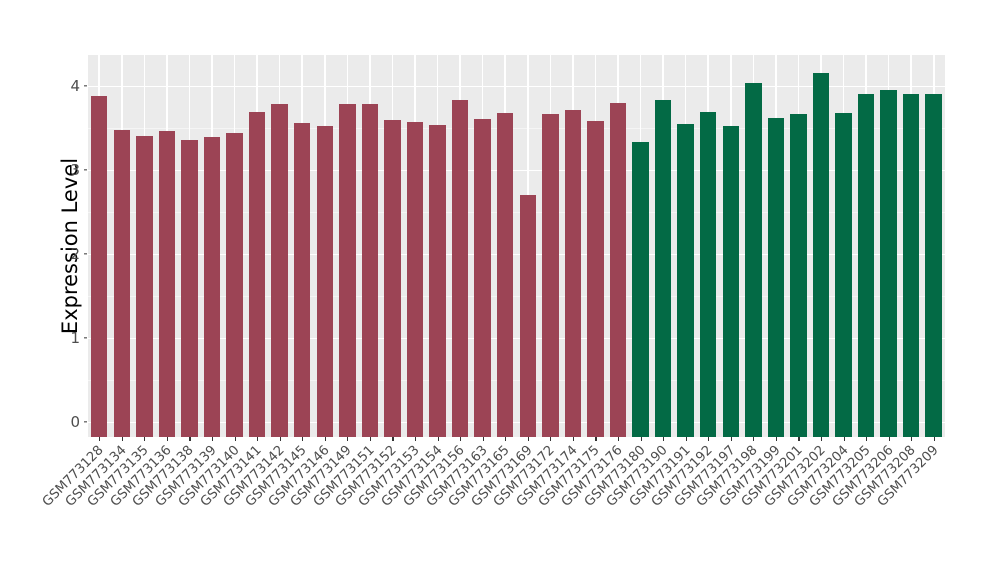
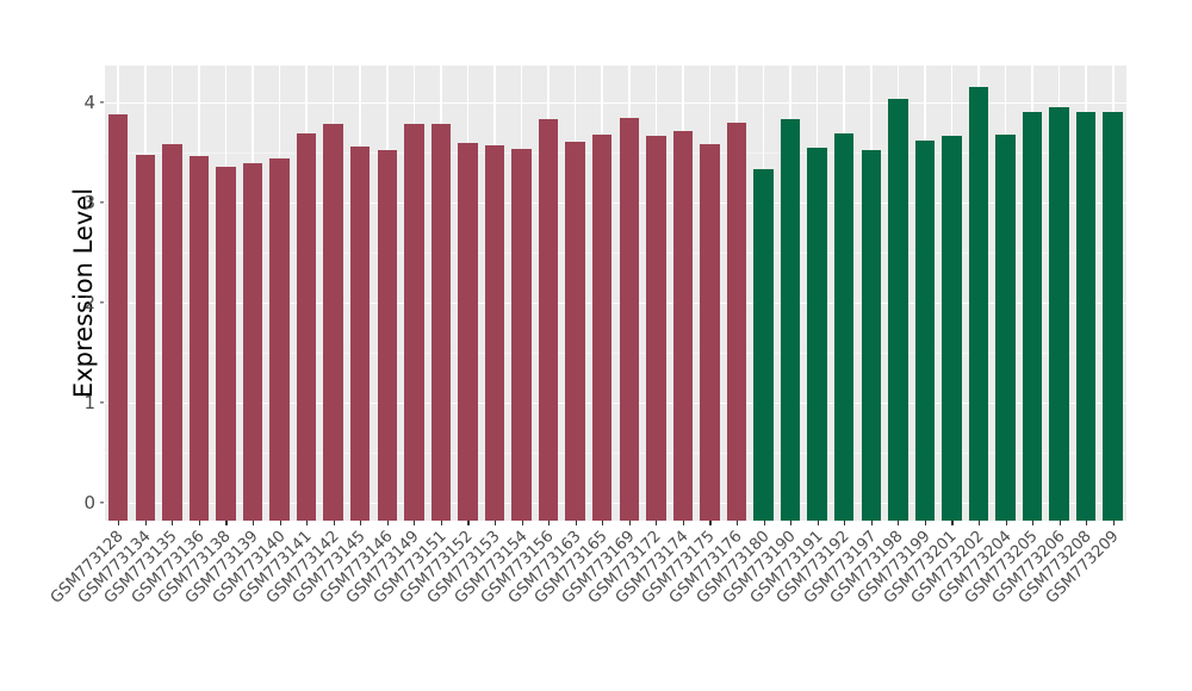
GSM773135: 3.4 -> 3.6
GSM773169: 2.7 -> 3.9
